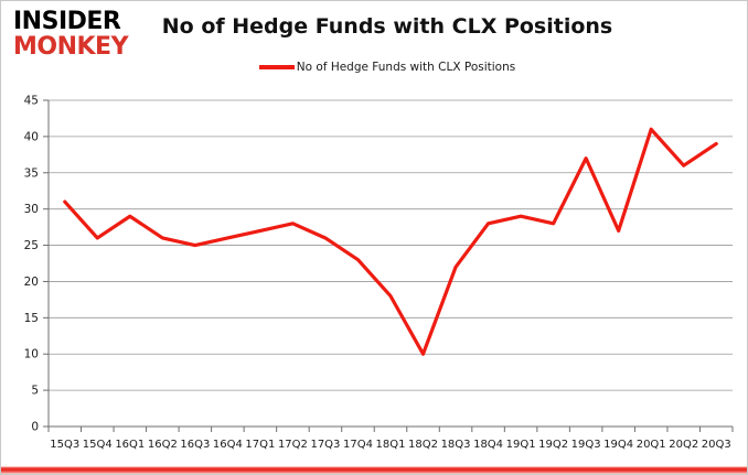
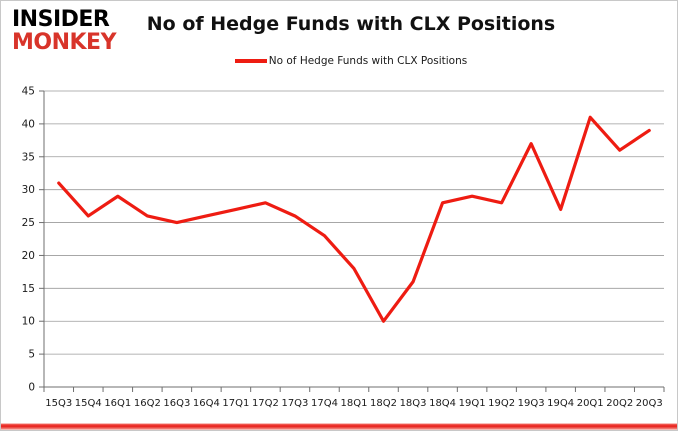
18Q3: 22 -> 16
